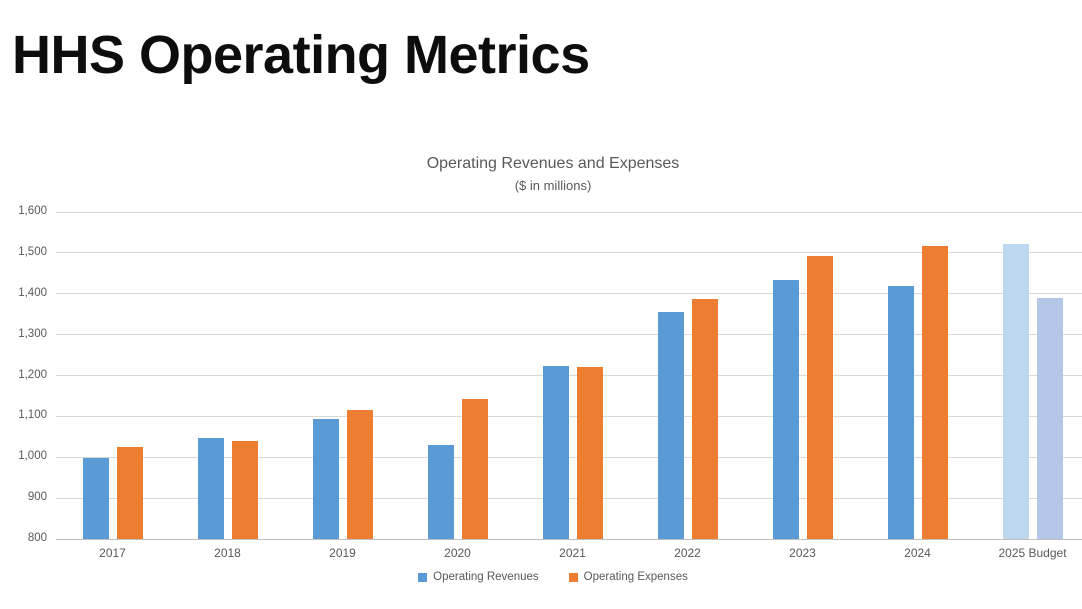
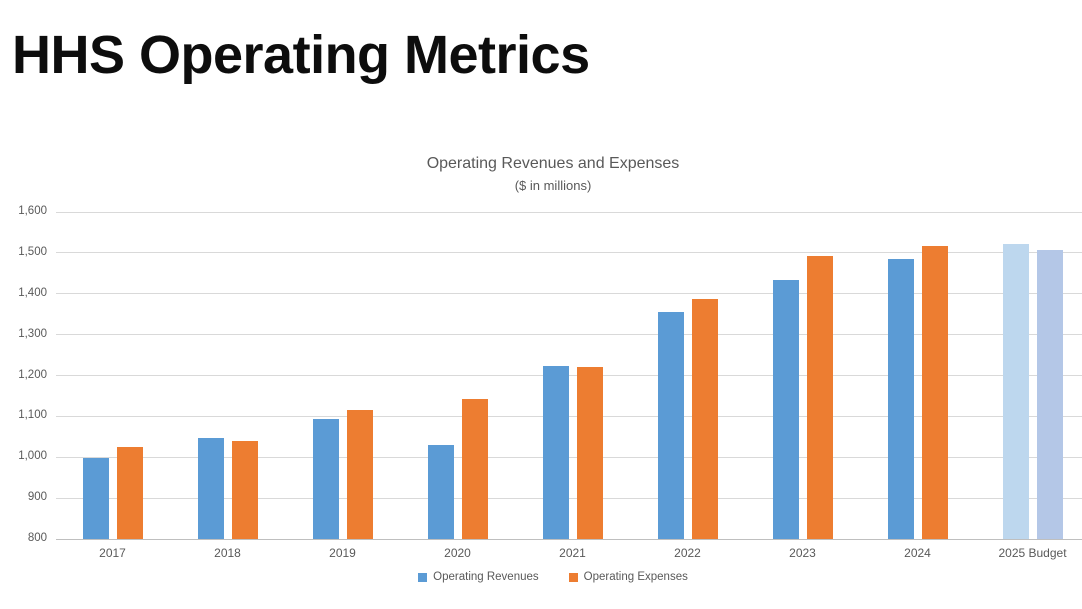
Operating Revenues/2024: 1420 -> 1490
Operating Expenses/2025 Budget: 1390 -> 1510
